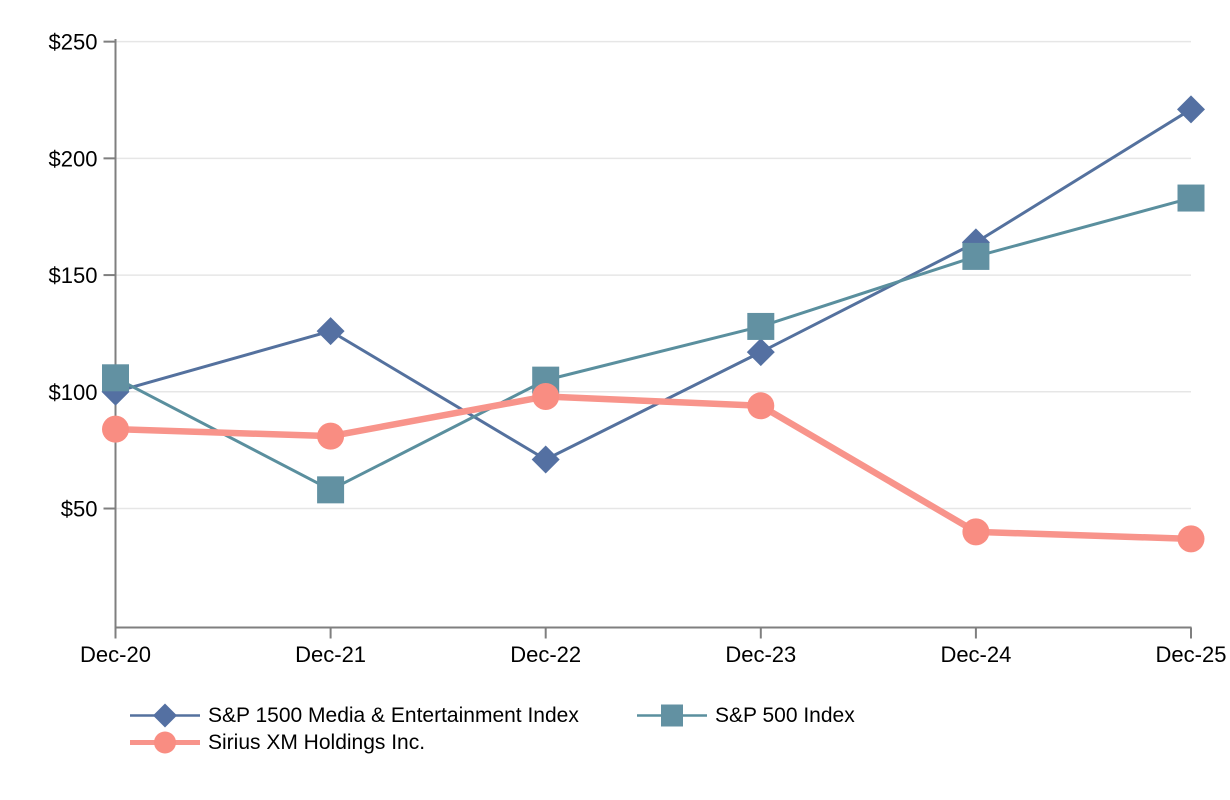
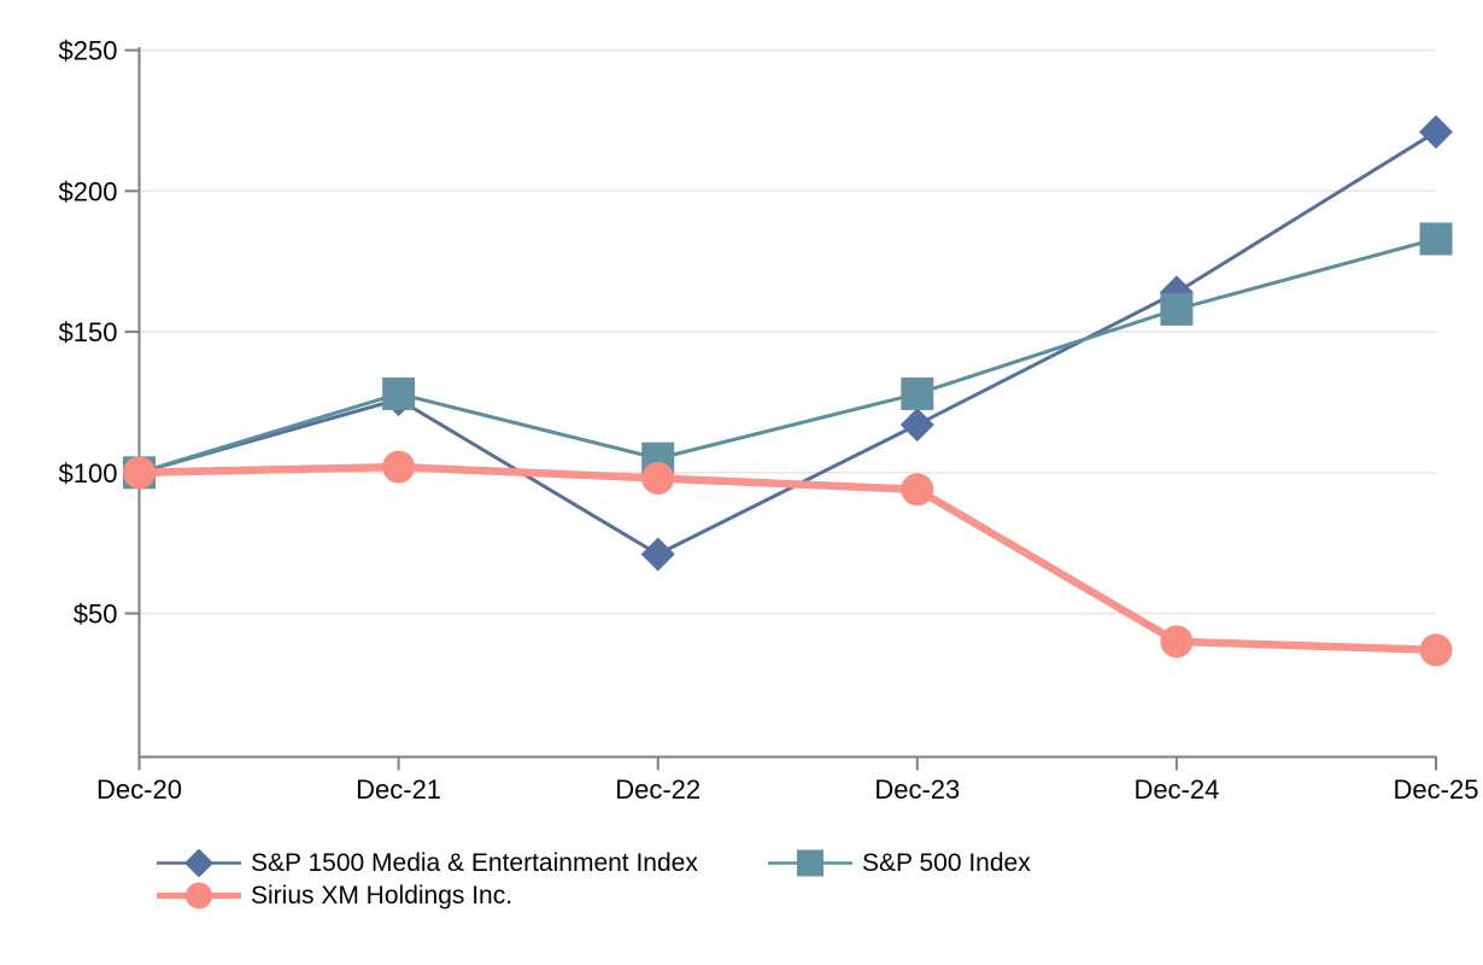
S&P 500 Index/Dec-20: $106 -> $100
Sirius XM Holdings Inc./Dec-20: $84 -> $100
S&P 500 Index/Dec-21: $58 -> $128
Sirius XM Holdings Inc./Dec-21: $81 -> $102
